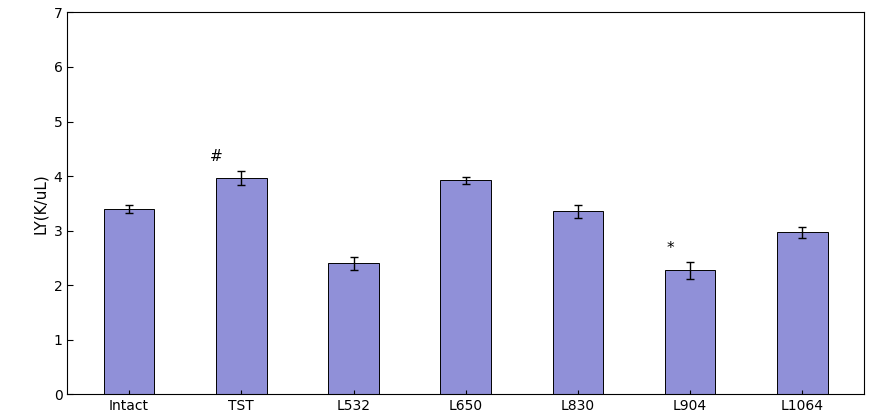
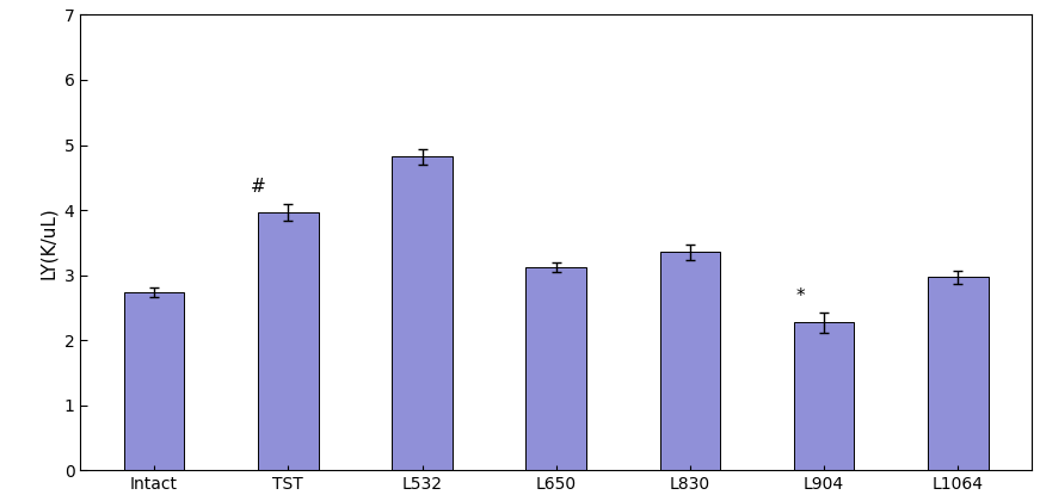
Intact: 3.40 -> 2.73
L532: 2.40 -> 4.82
L650: 3.92 -> 3.12
